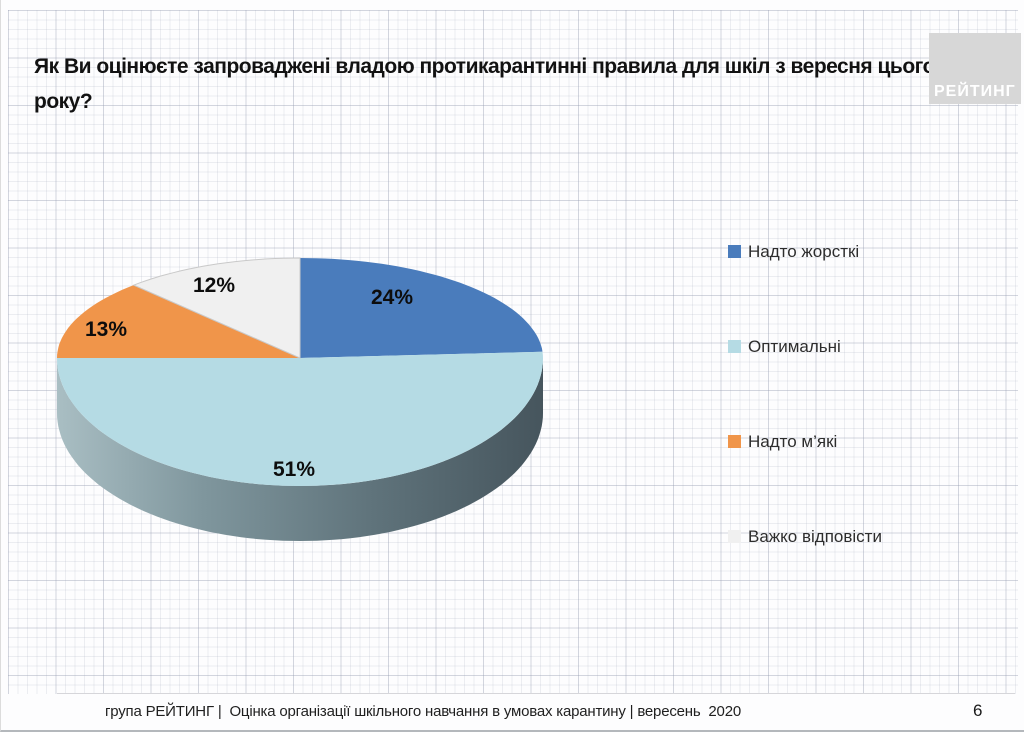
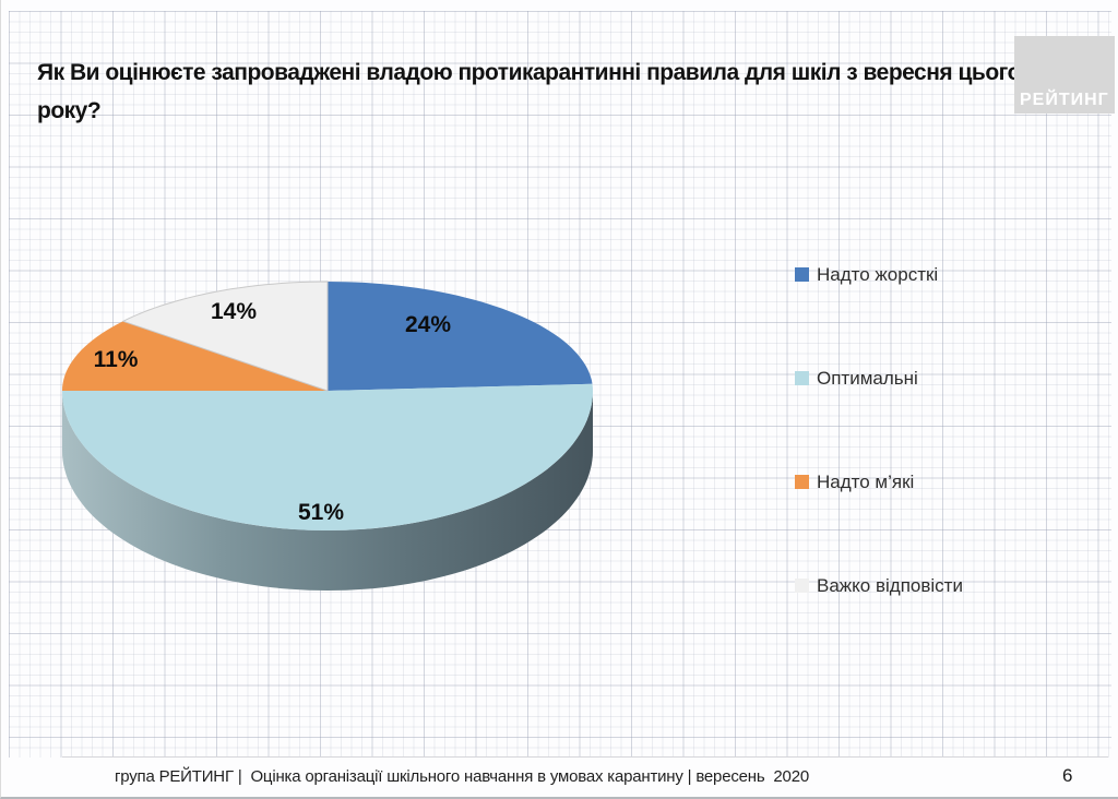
Надто м’які: 13% -> 11%
Важко відповісти: 12% -> 14%
